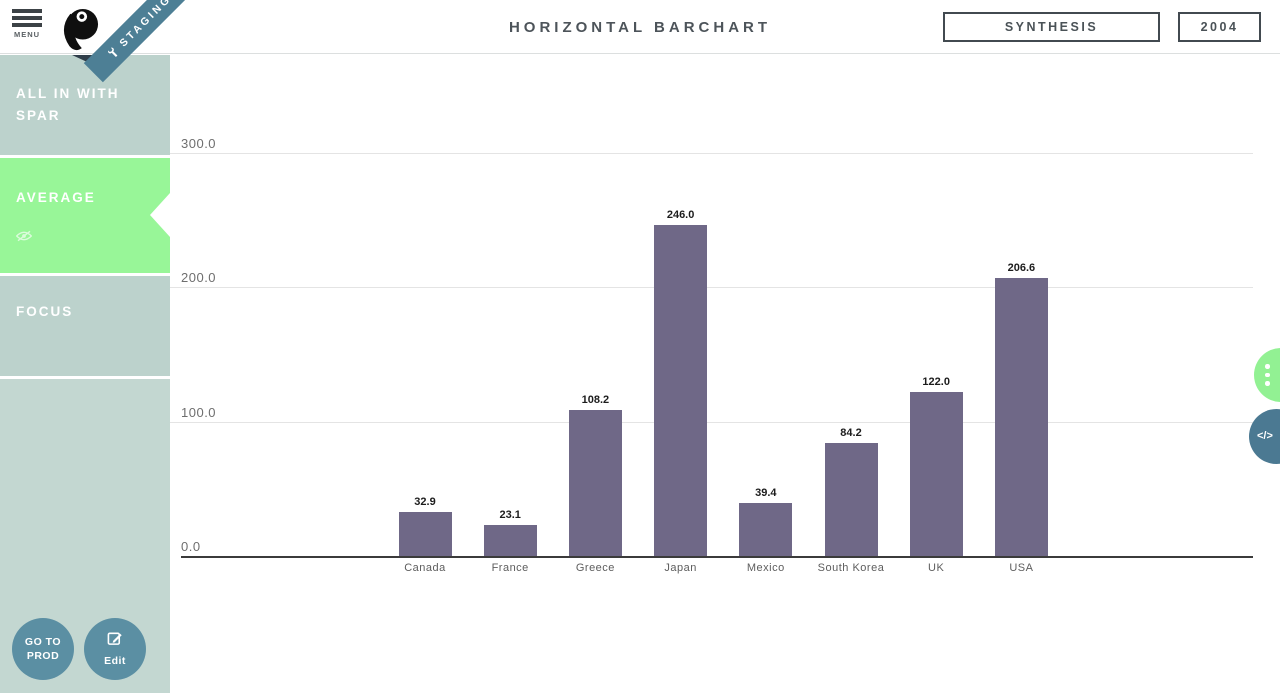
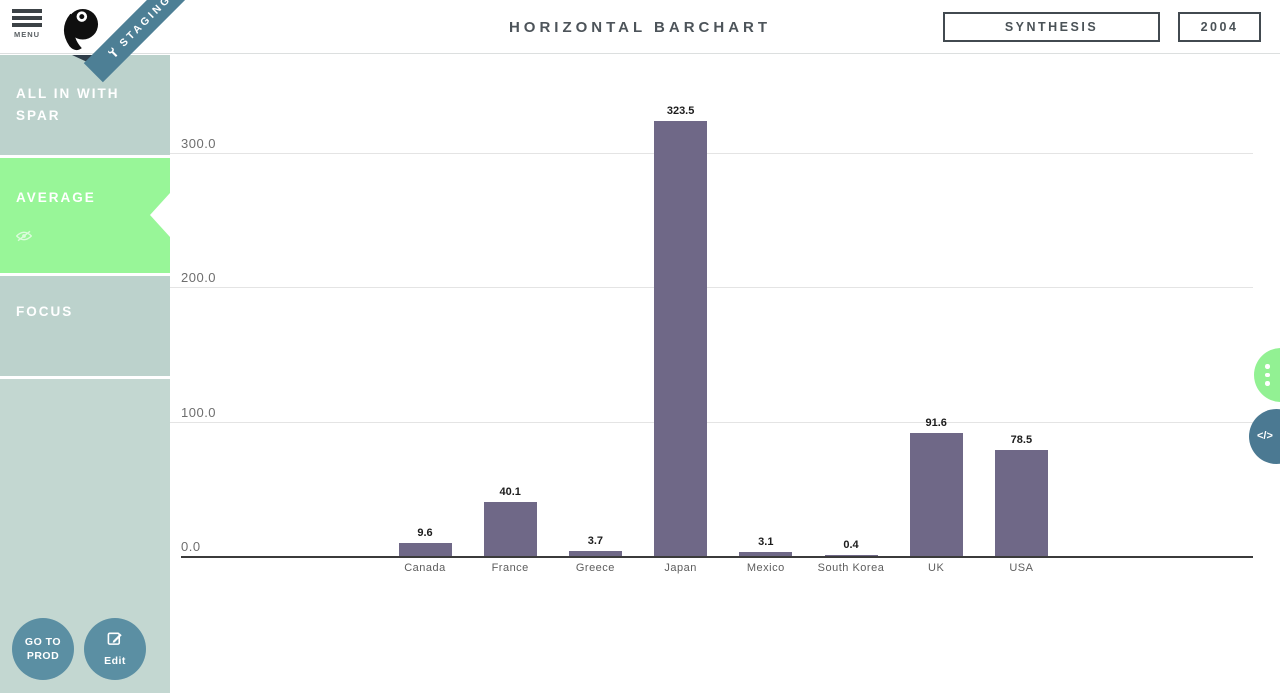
Canada: 32.9 -> 9.6
France: 23.1 -> 40.1
Greece: 108.2 -> 3.7
Japan: 246.0 -> 323.5
Mexico: 39.4 -> 3.1
South Korea: 84.2 -> 0.4
UK: 122.0 -> 91.6
USA: 206.6 -> 78.5
